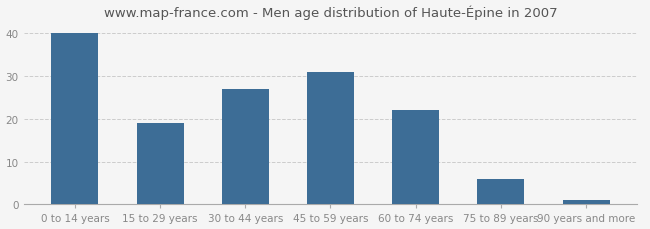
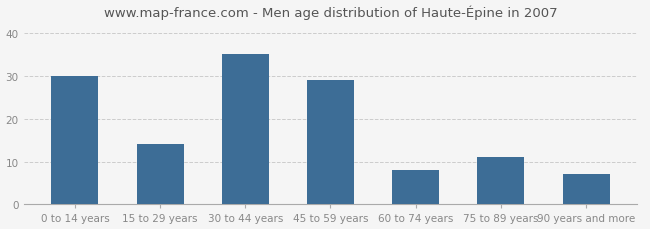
0 to 14 years: 40 -> 30
15 to 29 years: 19 -> 14
30 to 44 years: 27 -> 35
45 to 59 years: 31 -> 29
60 to 74 years: 22 -> 8
75 to 89 years: 6 -> 11
90 years and more: 1 -> 7
